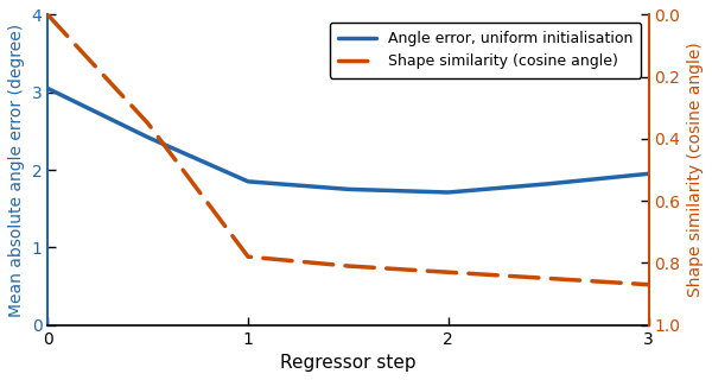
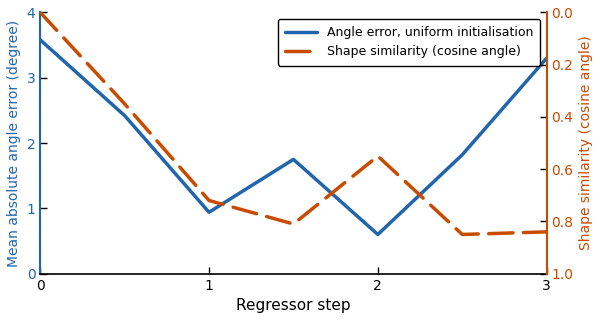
Angle error, uniform initialisation/0: 3.05 -> 3.58
Angle error, uniform initialisation/1: 1.85 -> 0.94
Shape similarity (cosine angle)/1: 0.78 -> 0.72
Angle error, uniform initialisation/2: 1.71 -> 0.60
Shape similarity (cosine angle)/2: 0.83 -> 0.55
Angle error, uniform initialisation/3: 1.95 -> 3.30
Shape similarity (cosine angle)/3: 0.87 -> 0.84
